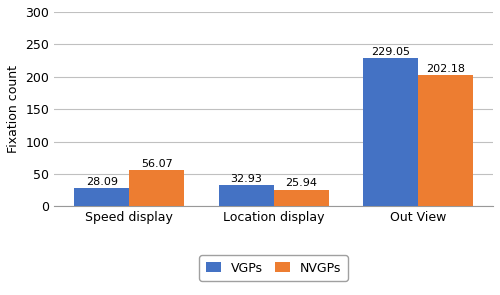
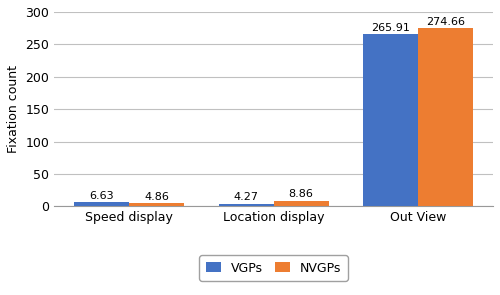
VGPs/Speed display: 28.09 -> 6.63
NVGPs/Speed display: 56.07 -> 4.86
VGPs/Location display: 32.93 -> 4.27
NVGPs/Location display: 25.94 -> 8.86
VGPs/Out View: 229.05 -> 265.91
NVGPs/Out View: 202.18 -> 274.66
